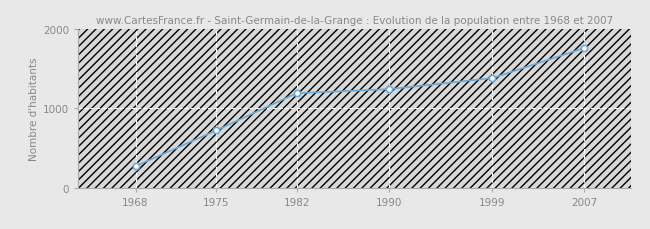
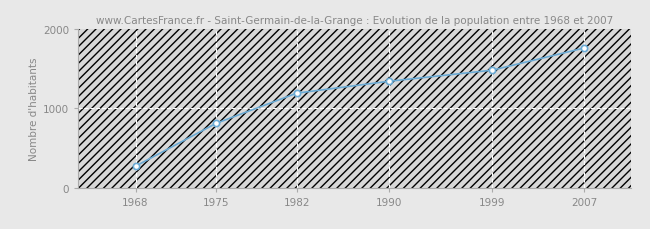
1975: 720 -> 810
1990: 1240 -> 1340
1999: 1380 -> 1480
